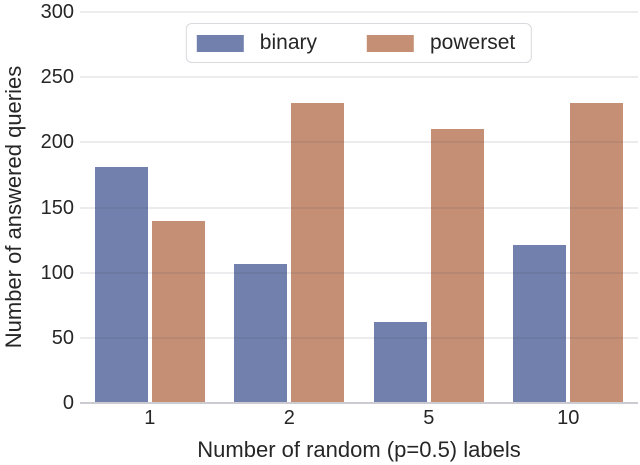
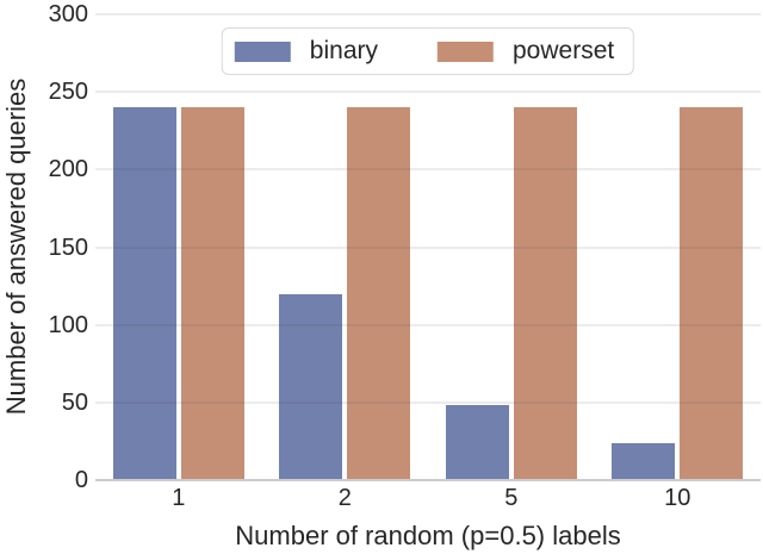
binary/1: 181 -> 240
powerset/1: 140 -> 240
binary/2: 107 -> 120
powerset/2: 230 -> 240
binary/5: 62 -> 48
powerset/5: 210 -> 240
binary/10: 121 -> 24
powerset/10: 230 -> 240
